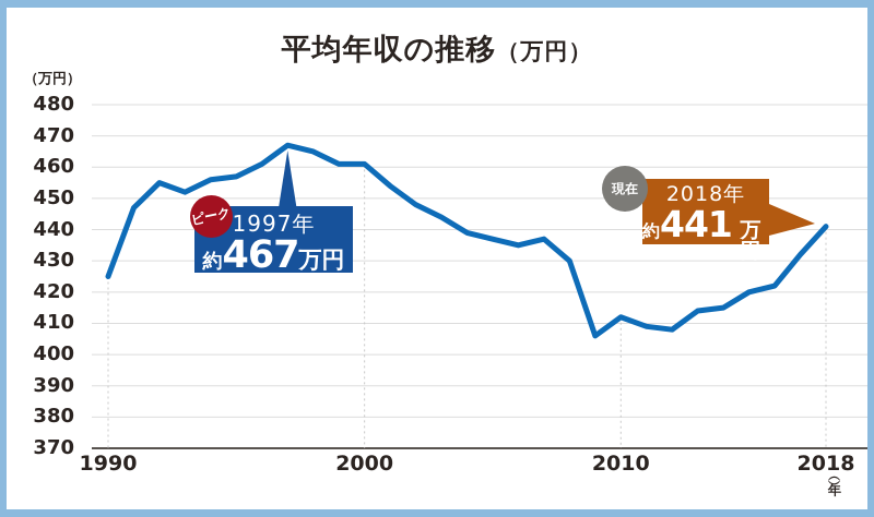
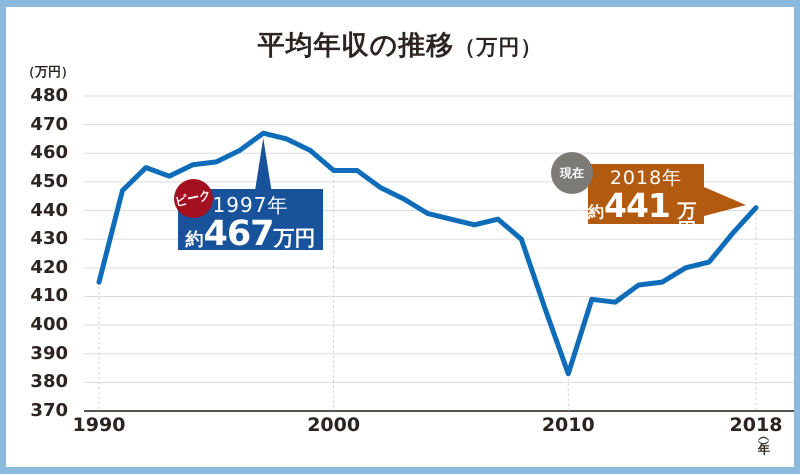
1990: 425 -> 415
2000: 461 -> 454
2010: 412 -> 383
